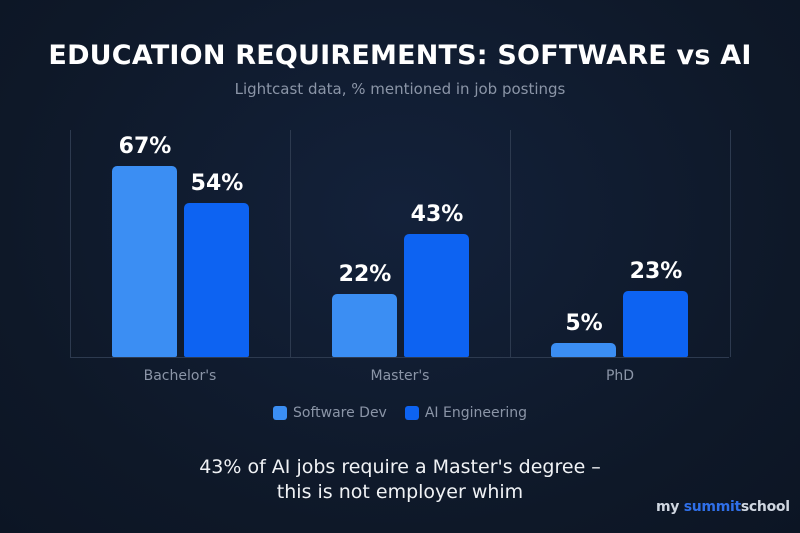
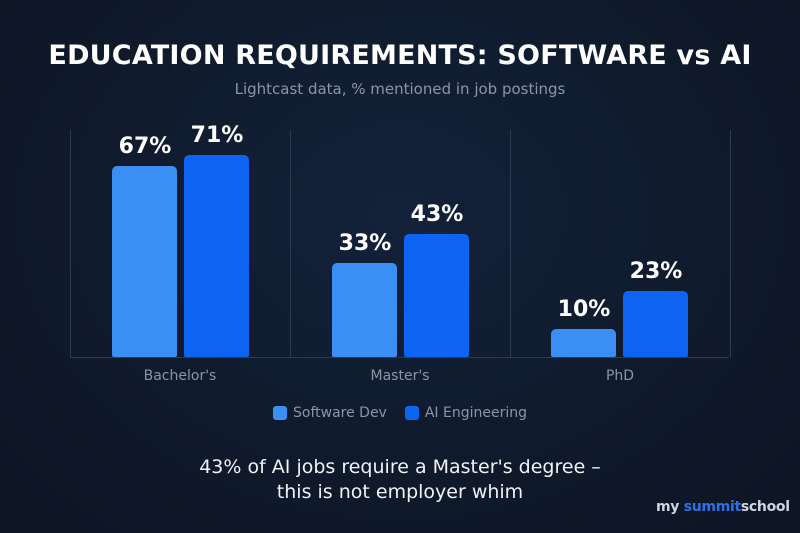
AI Engineering/Bachelor's: 54% -> 71%
Software Dev/Master's: 22% -> 33%
Software Dev/PhD: 5% -> 10%
